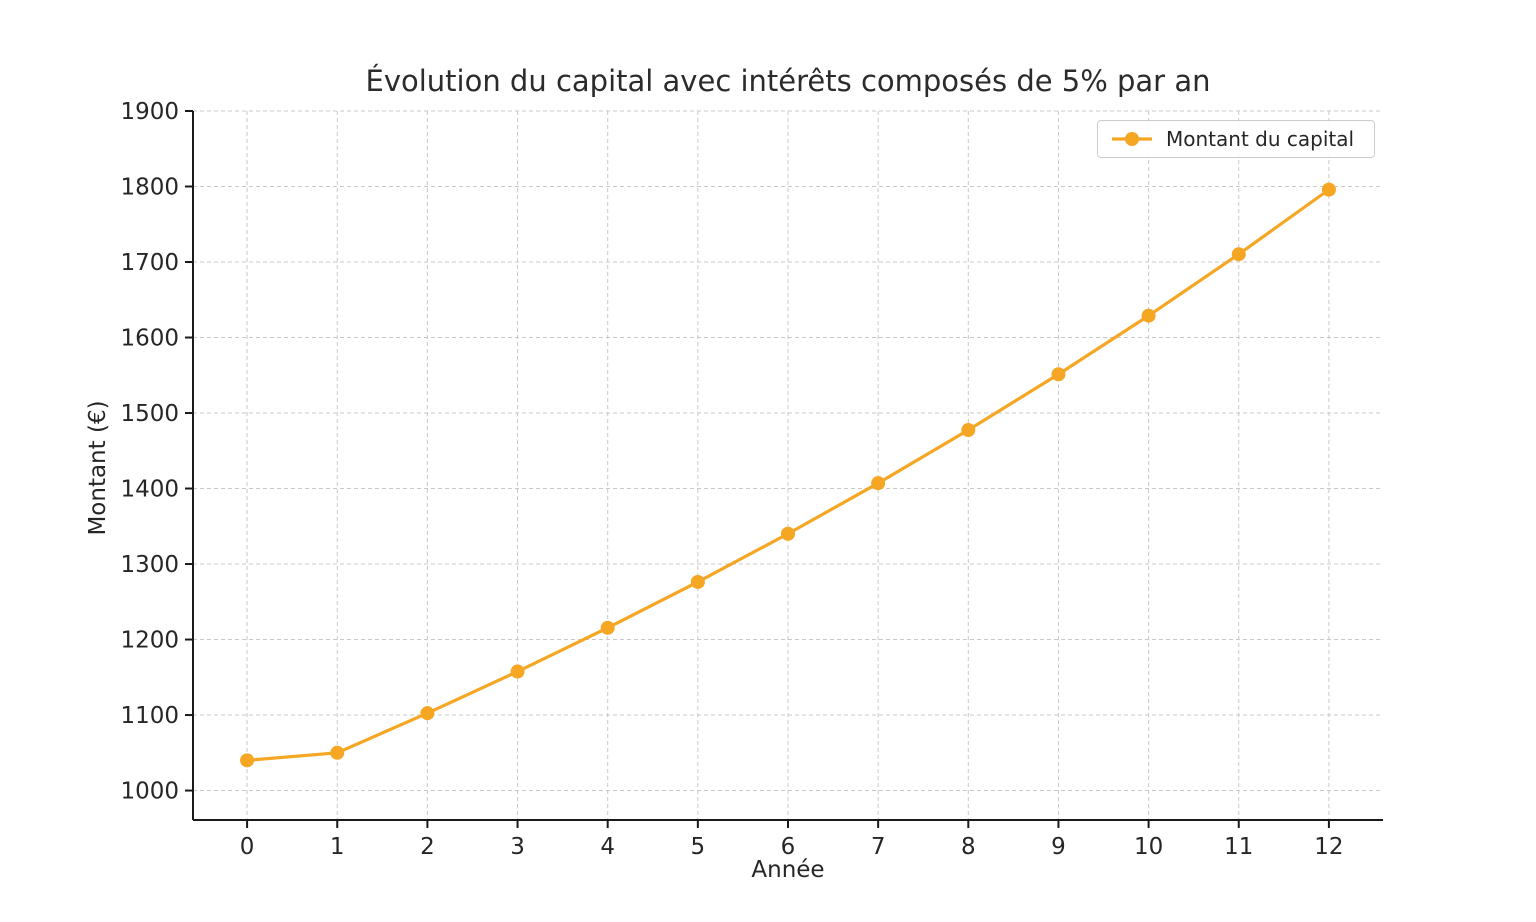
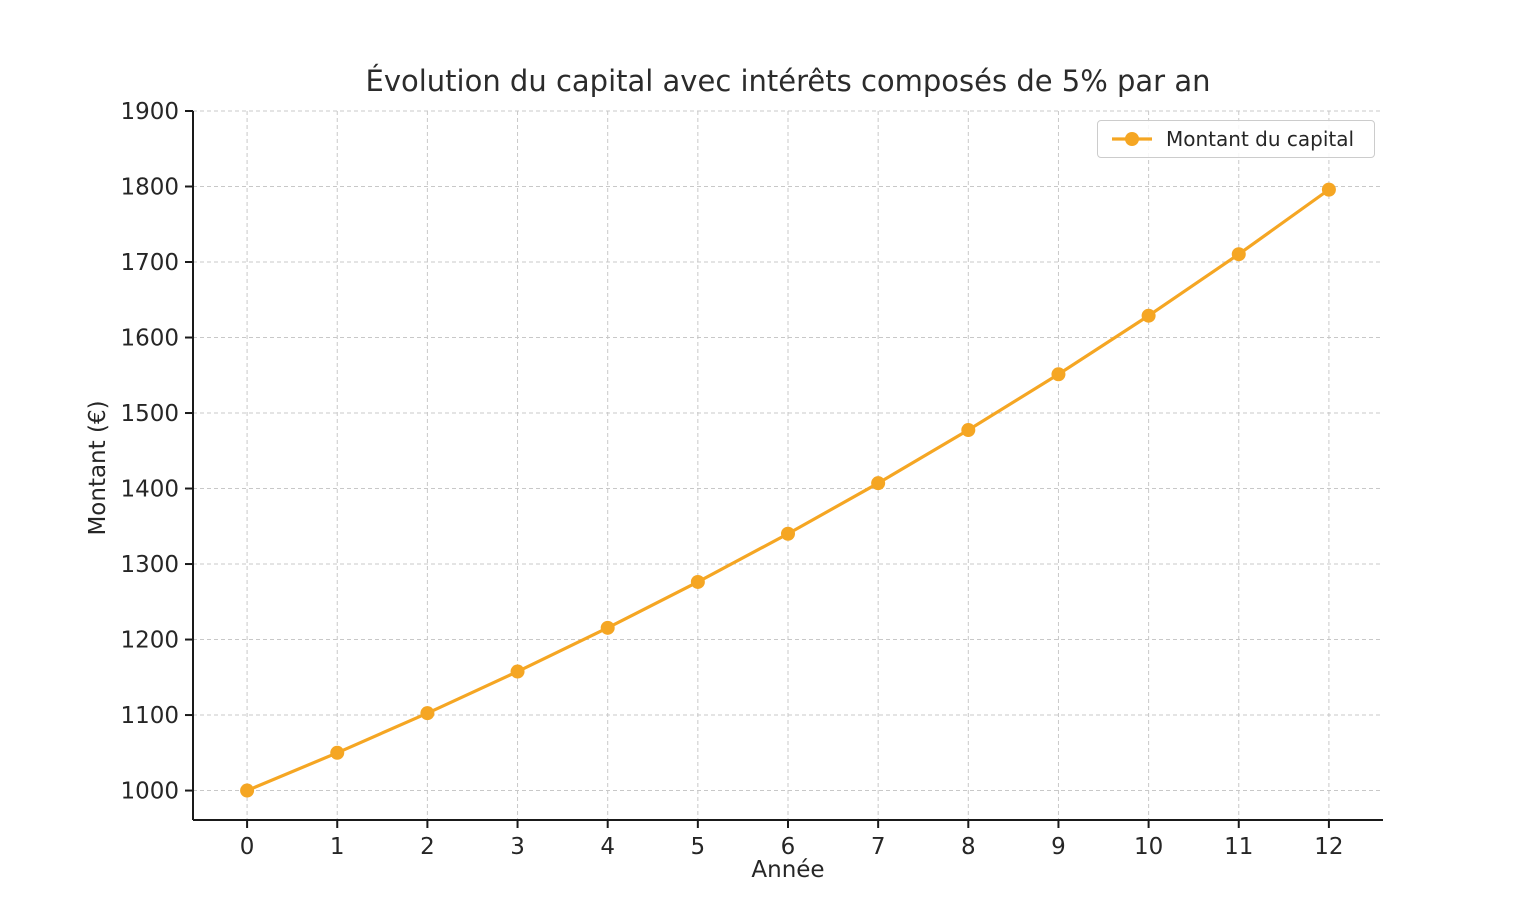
0: 1040 -> 1000
